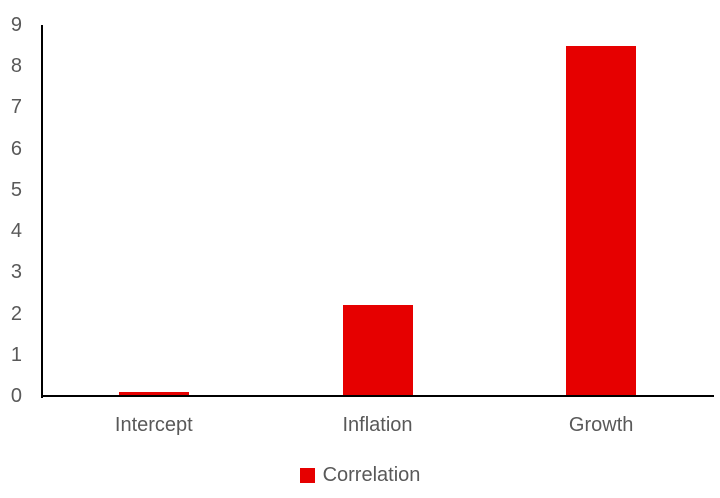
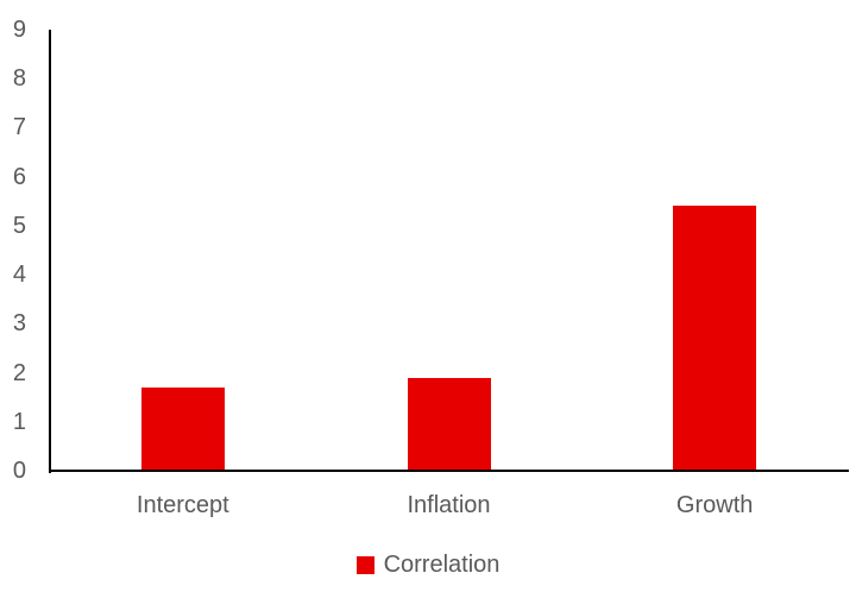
Intercept: 0.1 -> 1.7
Inflation: 2.2 -> 1.9
Growth: 8.5 -> 5.4
